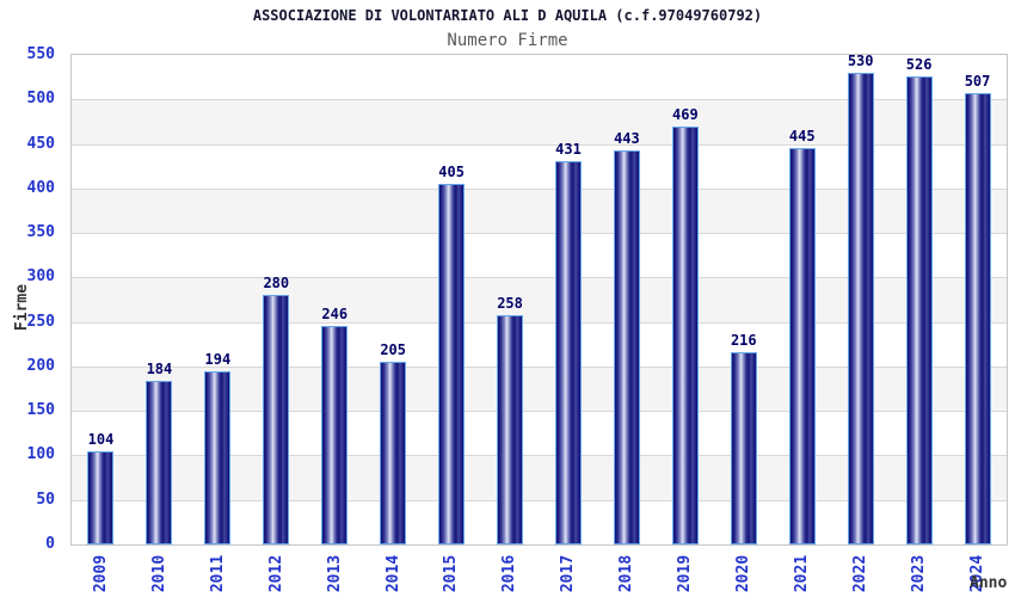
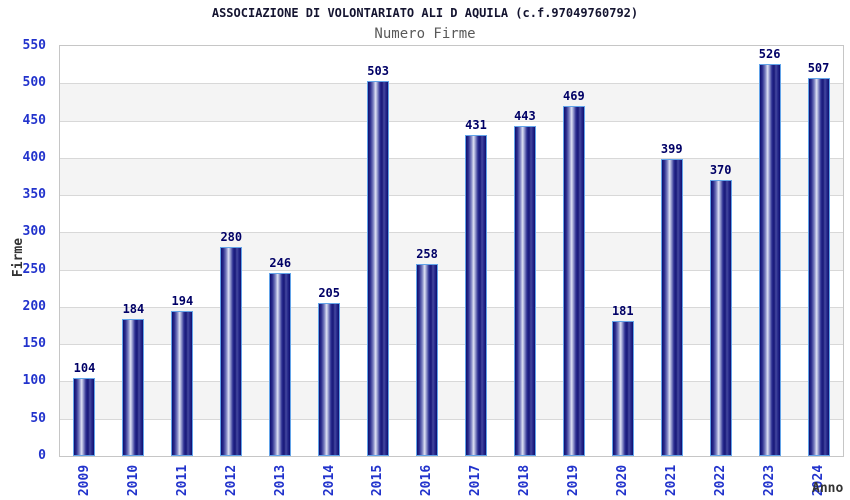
2015: 405 -> 503
2020: 216 -> 181
2021: 445 -> 399
2022: 530 -> 370
